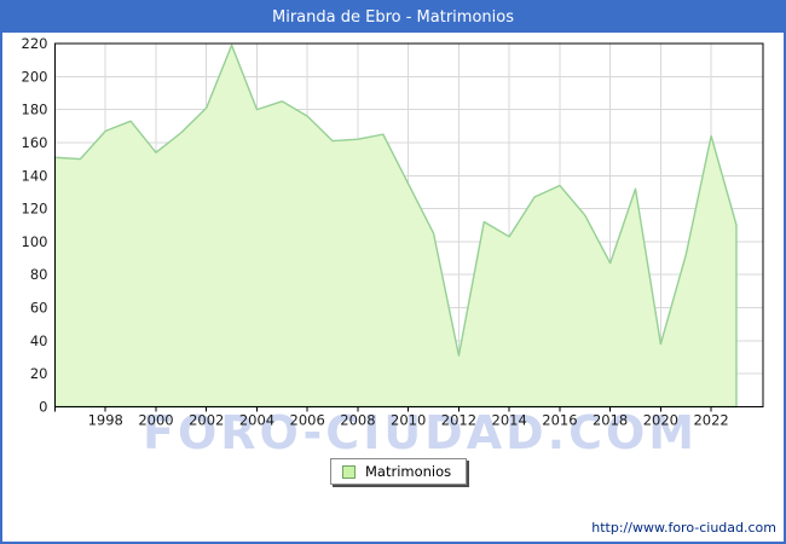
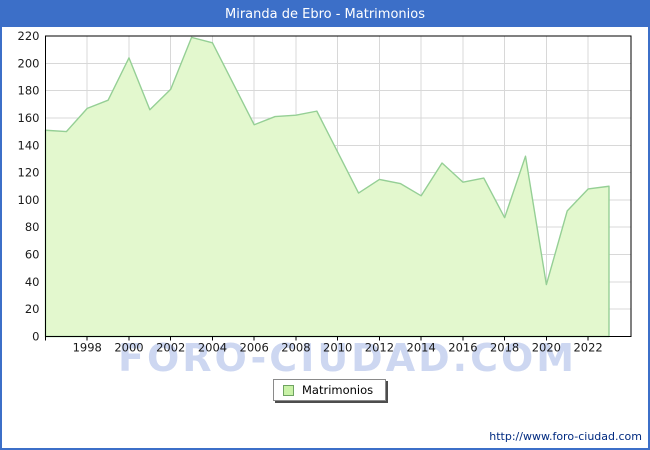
2000: 154 -> 204
2004: 180 -> 215
2006: 176 -> 155
2012: 31 -> 115
2016: 134 -> 113
2022: 164 -> 108
